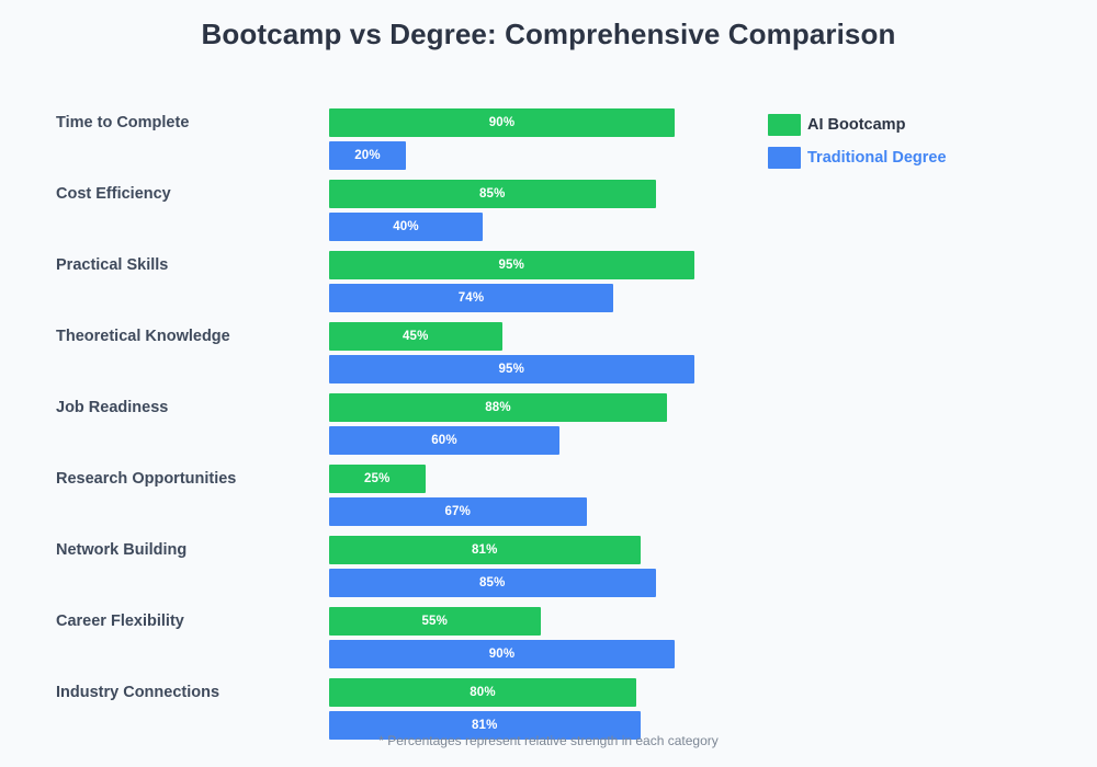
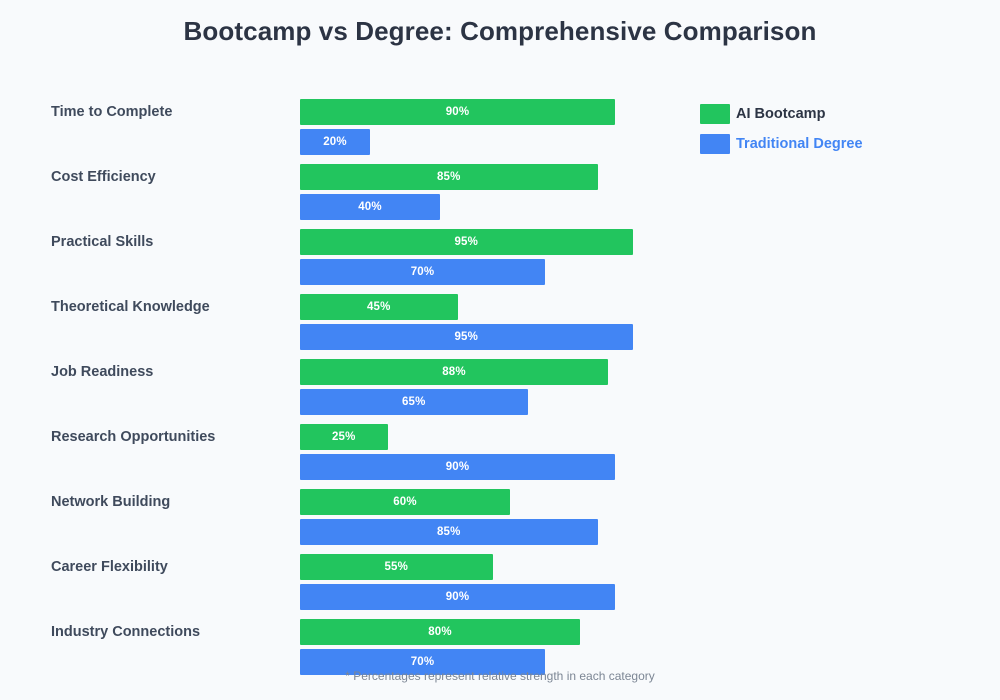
Traditional Degree/Practical Skills: 74% -> 70%
Traditional Degree/Job Readiness: 60% -> 65%
Traditional Degree/Research Opportunities: 67% -> 90%
AI Bootcamp/Network Building: 81% -> 60%
Traditional Degree/Industry Connections: 81% -> 70%
